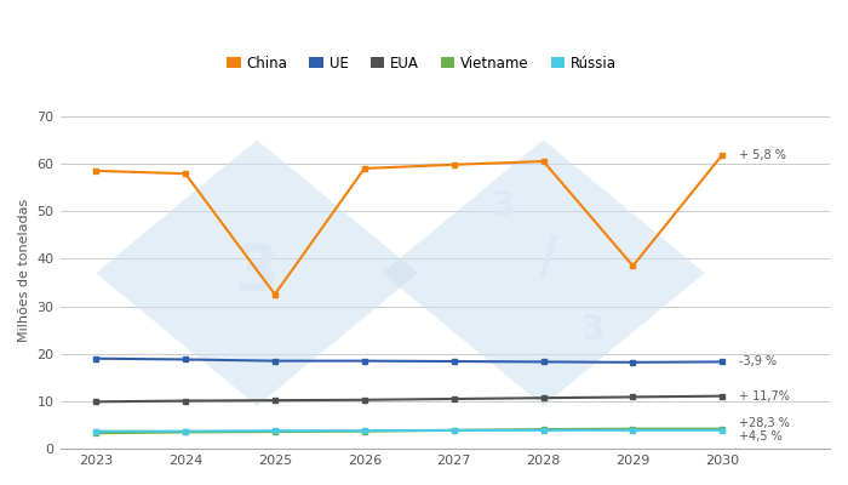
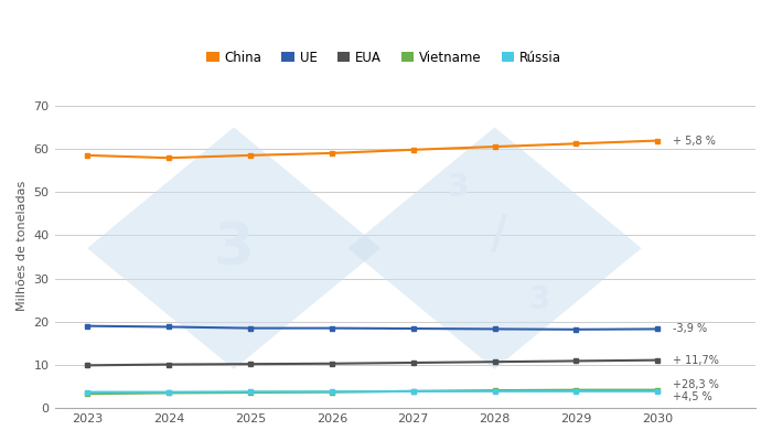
China/2025: 32.5 -> 58.5
China/2029: 38.5 -> 61.2
